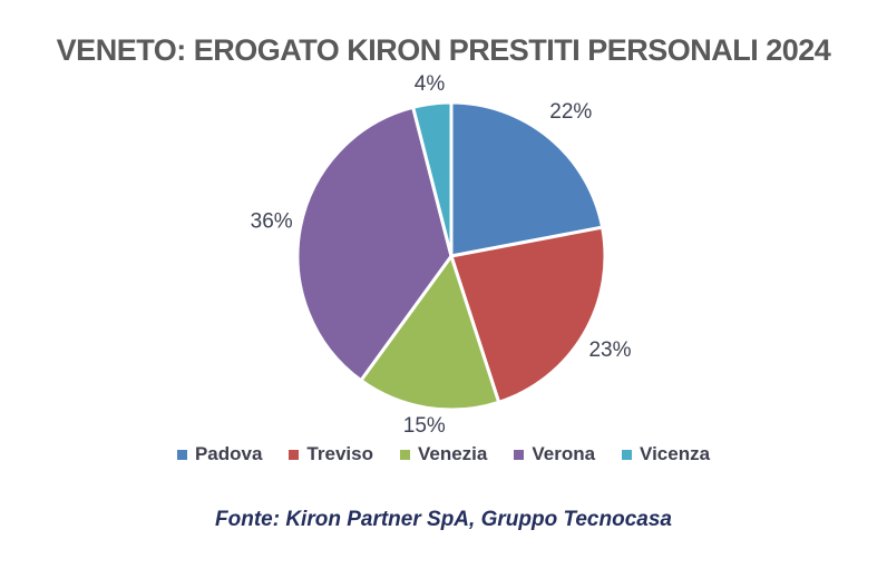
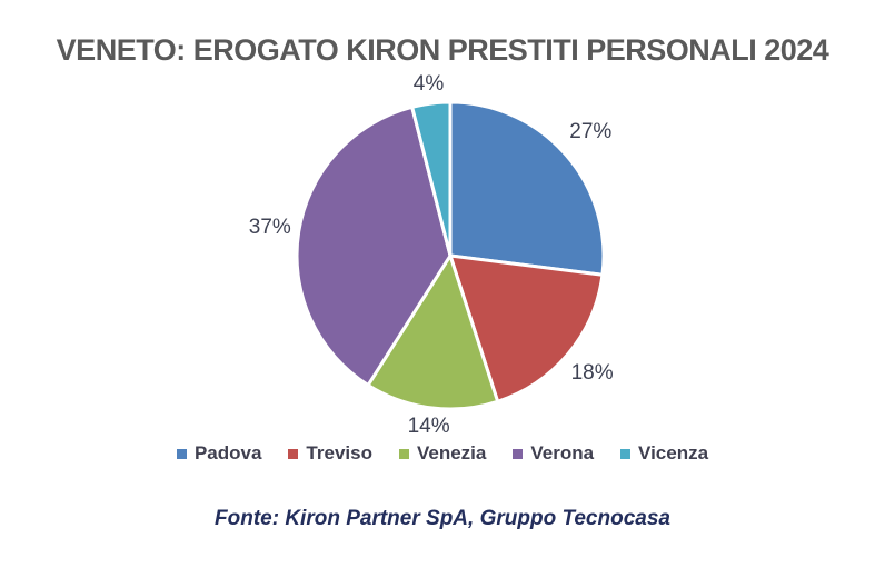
Padova: 22% -> 27%
Treviso: 23% -> 18%
Venezia: 15% -> 14%
Verona: 36% -> 37%
